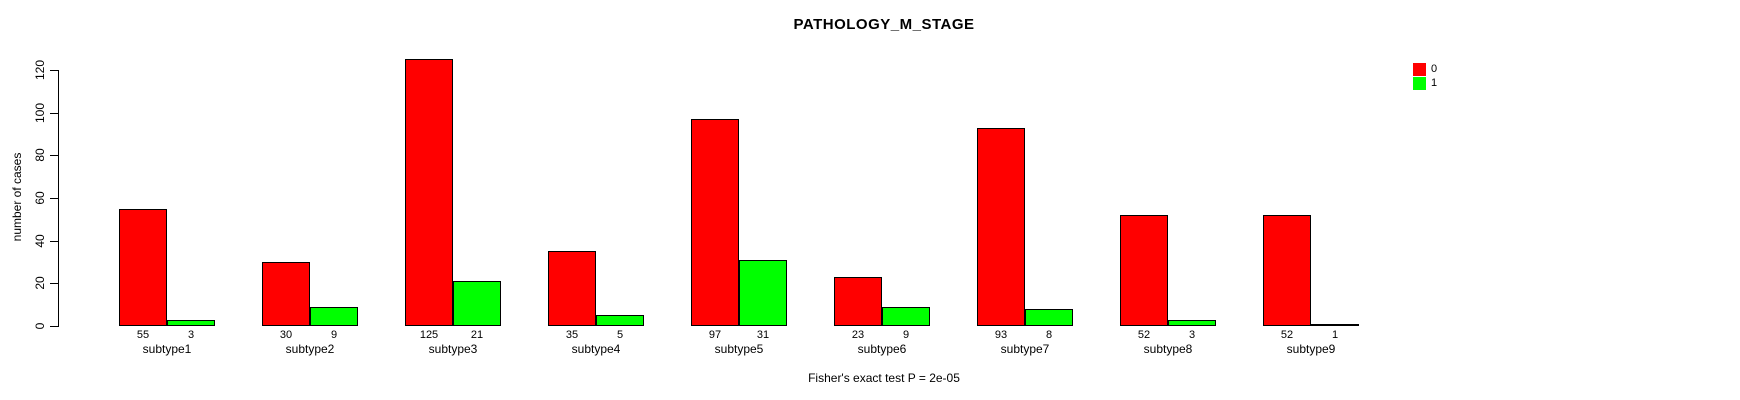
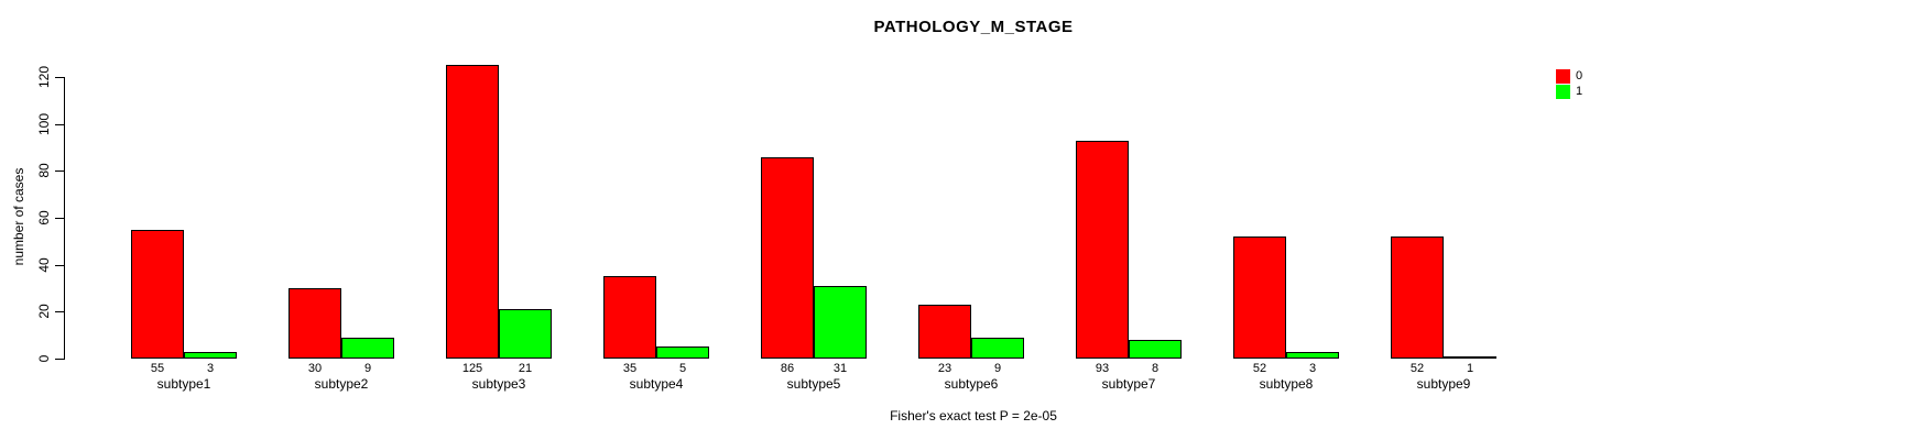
0/subtype5: 97 -> 86
